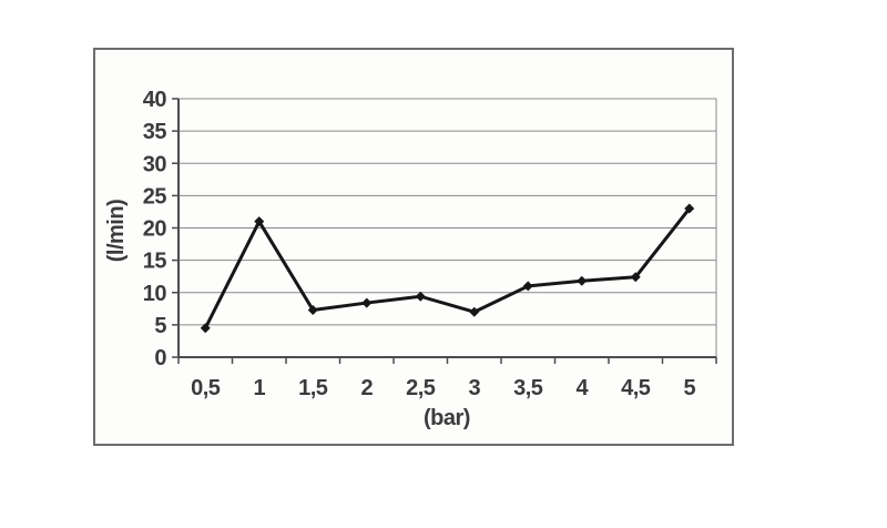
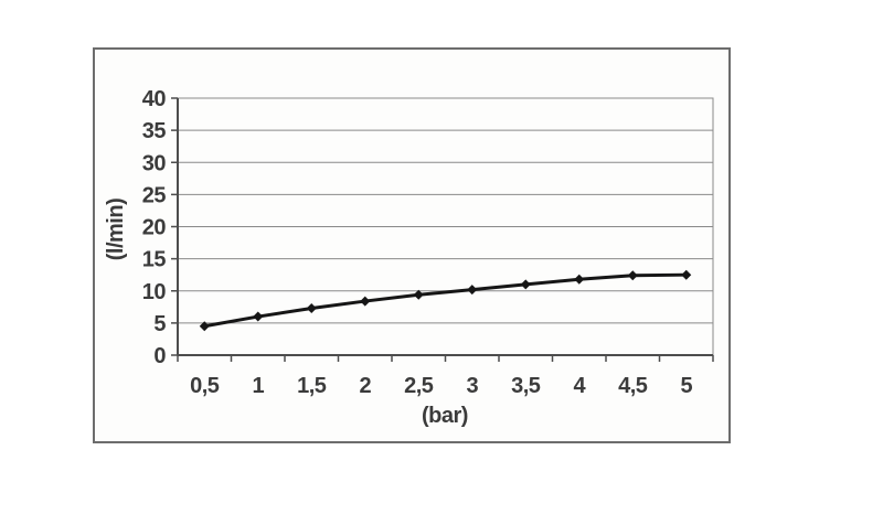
1: 21 -> 6
3: 7 -> 10
5: 23 -> 12
